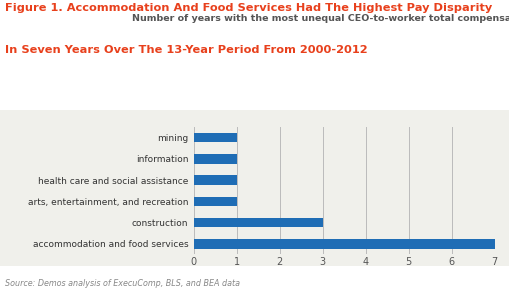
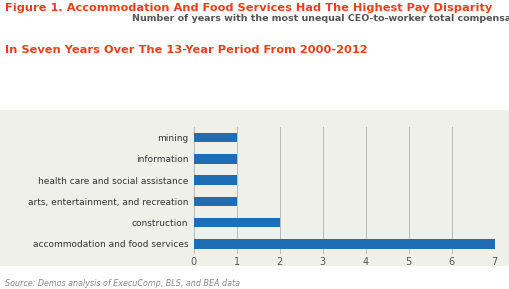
construction: 3 -> 2
